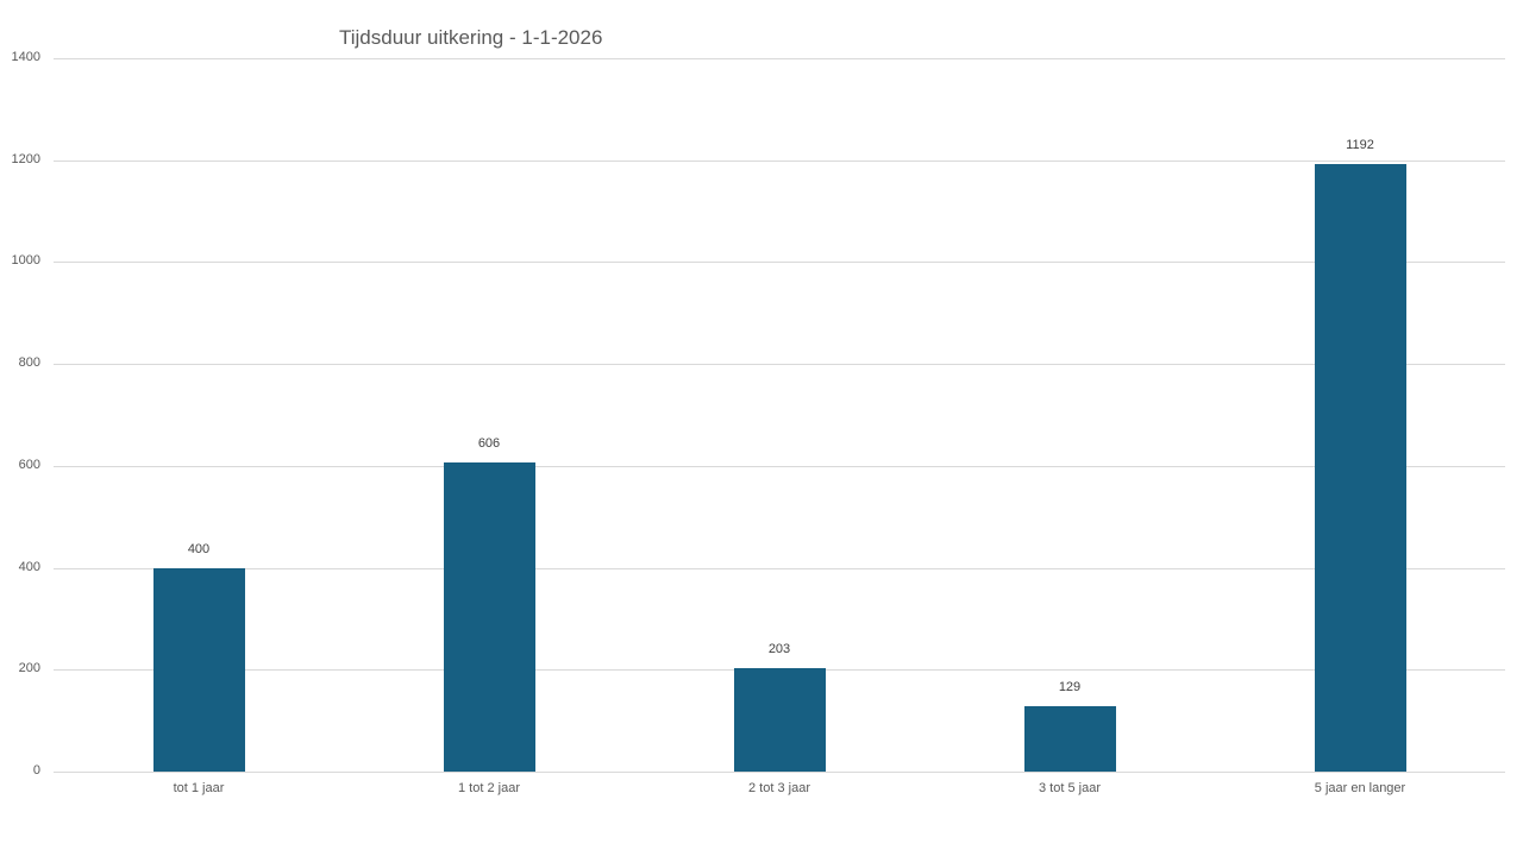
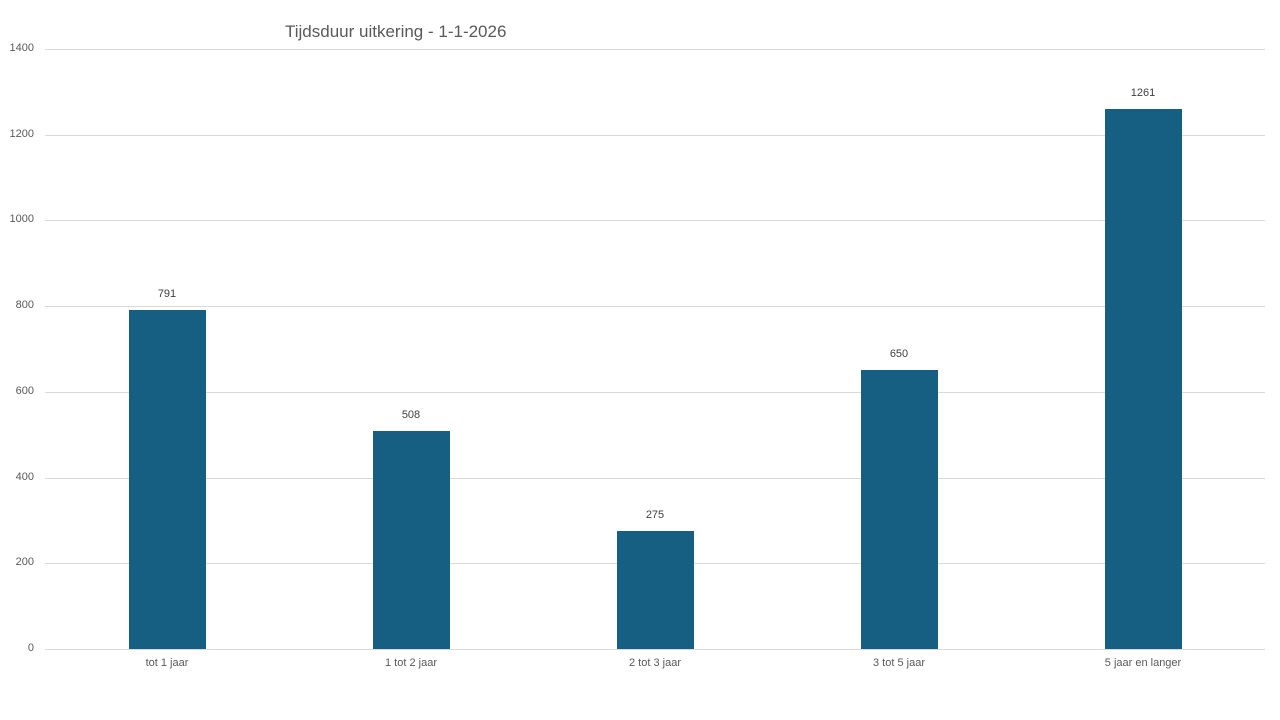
tot 1 jaar: 400 -> 791
1 tot 2 jaar: 606 -> 508
2 tot 3 jaar: 203 -> 275
3 tot 5 jaar: 129 -> 650
5 jaar en langer: 1192 -> 1261
